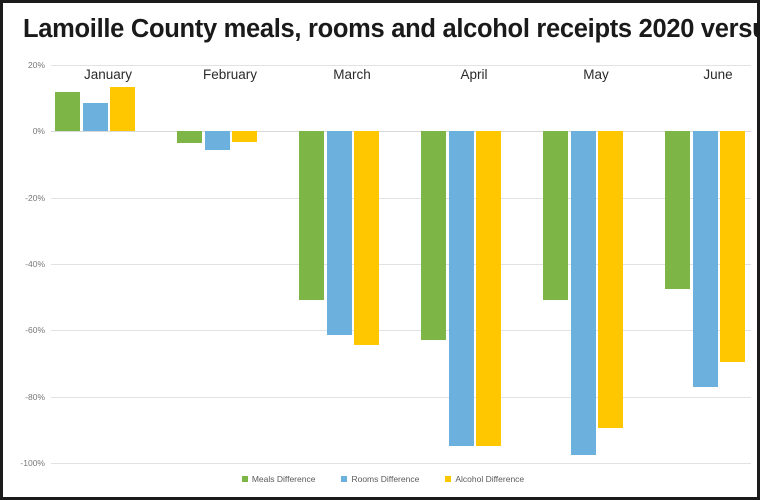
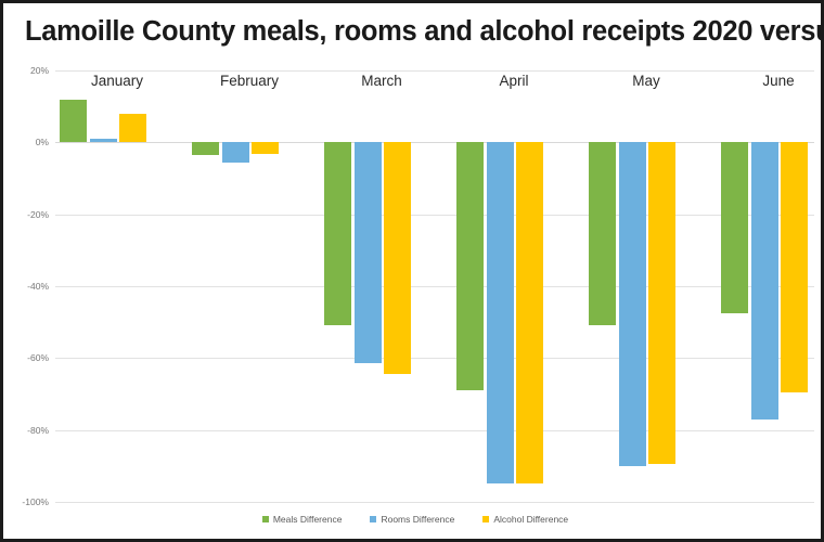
Rooms Difference/January: 8% -> 1%
Alcohol Difference/January: 14% -> 8%
Meals Difference/April: -63% -> -69%
Rooms Difference/May: -98% -> -90%
